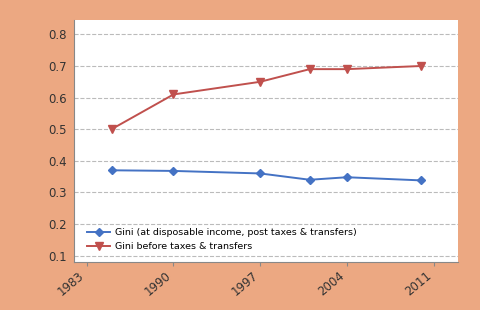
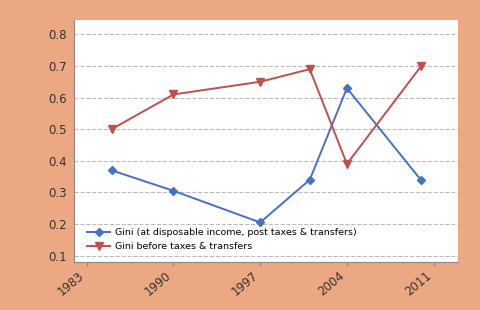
Gini (at disposable income, post taxes & transfers)/1990: 0.368 -> 0.305
Gini (at disposable income, post taxes & transfers)/1997: 0.360 -> 0.205
Gini (at disposable income, post taxes & transfers)/2004: 0.348 -> 0.630
Gini before taxes & transfers/2004: 0.69 -> 0.39
